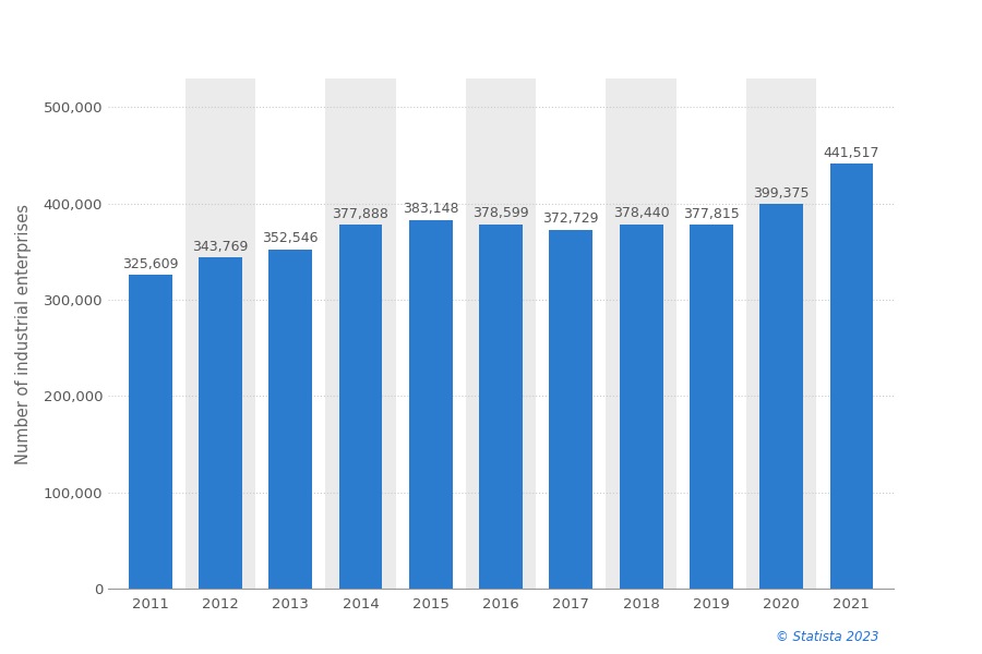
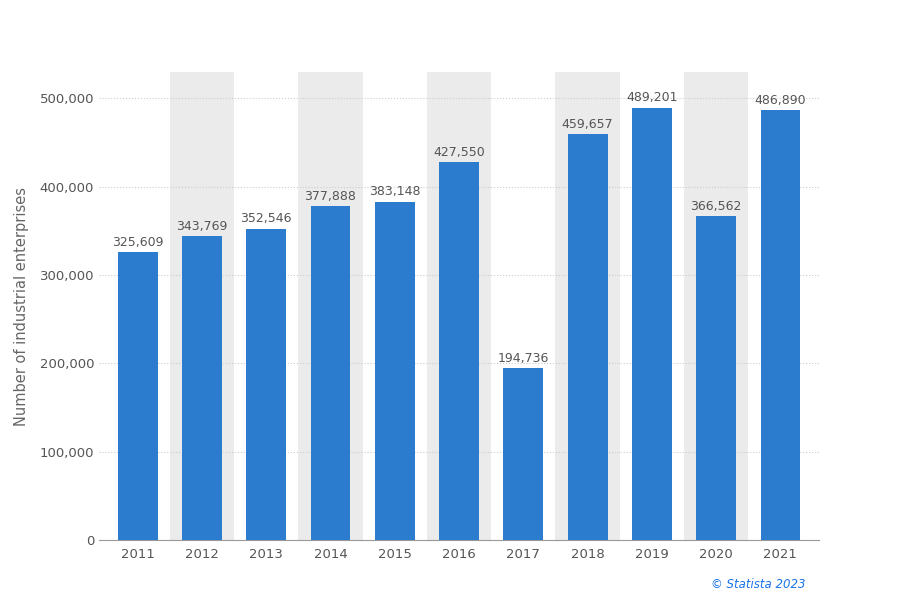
2016: 378,599 -> 427,550
2017: 372,729 -> 194,736
2018: 378,440 -> 459,657
2019: 377,815 -> 489,201
2020: 399,375 -> 366,562
2021: 441,517 -> 486,890
